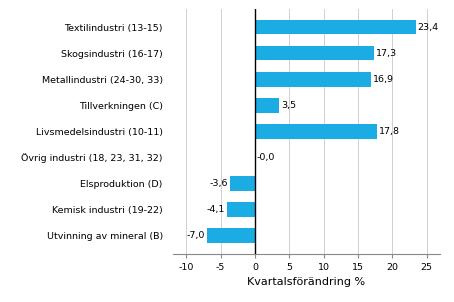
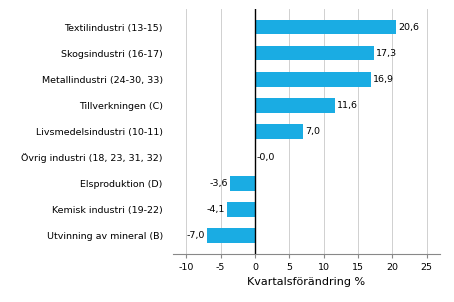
Textilindustri (13-15): 23,4 -> 20,6
Tillverkningen (C): 3,5 -> 11,6
Livsmedelsindustri (10-11): 17,8 -> 7,0
